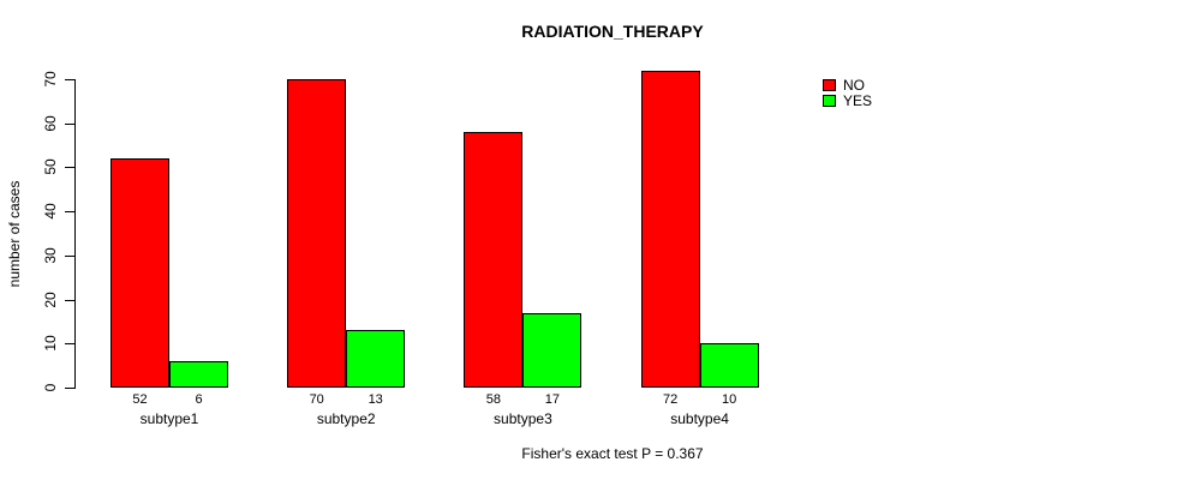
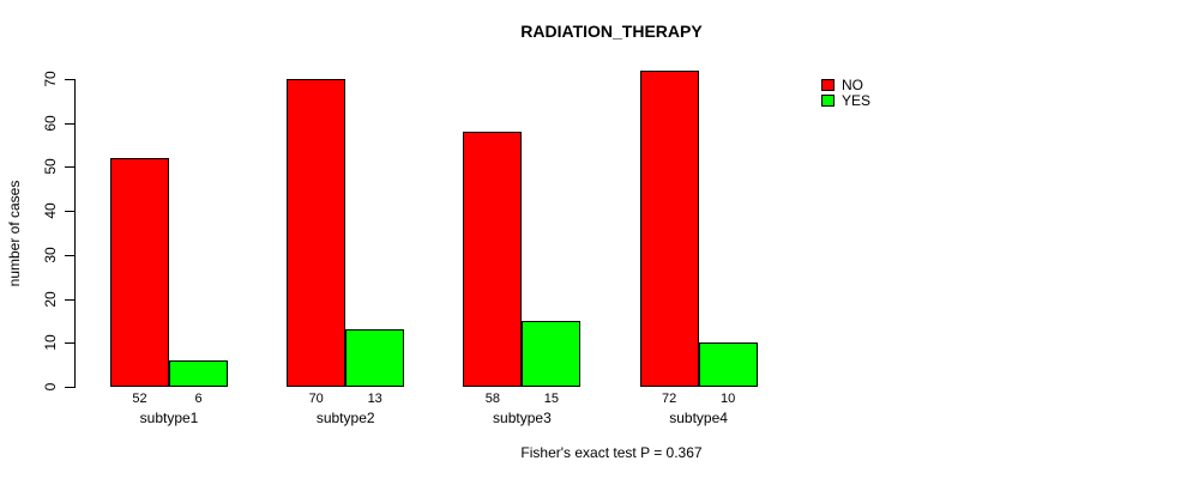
YES/subtype3: 17 -> 15
